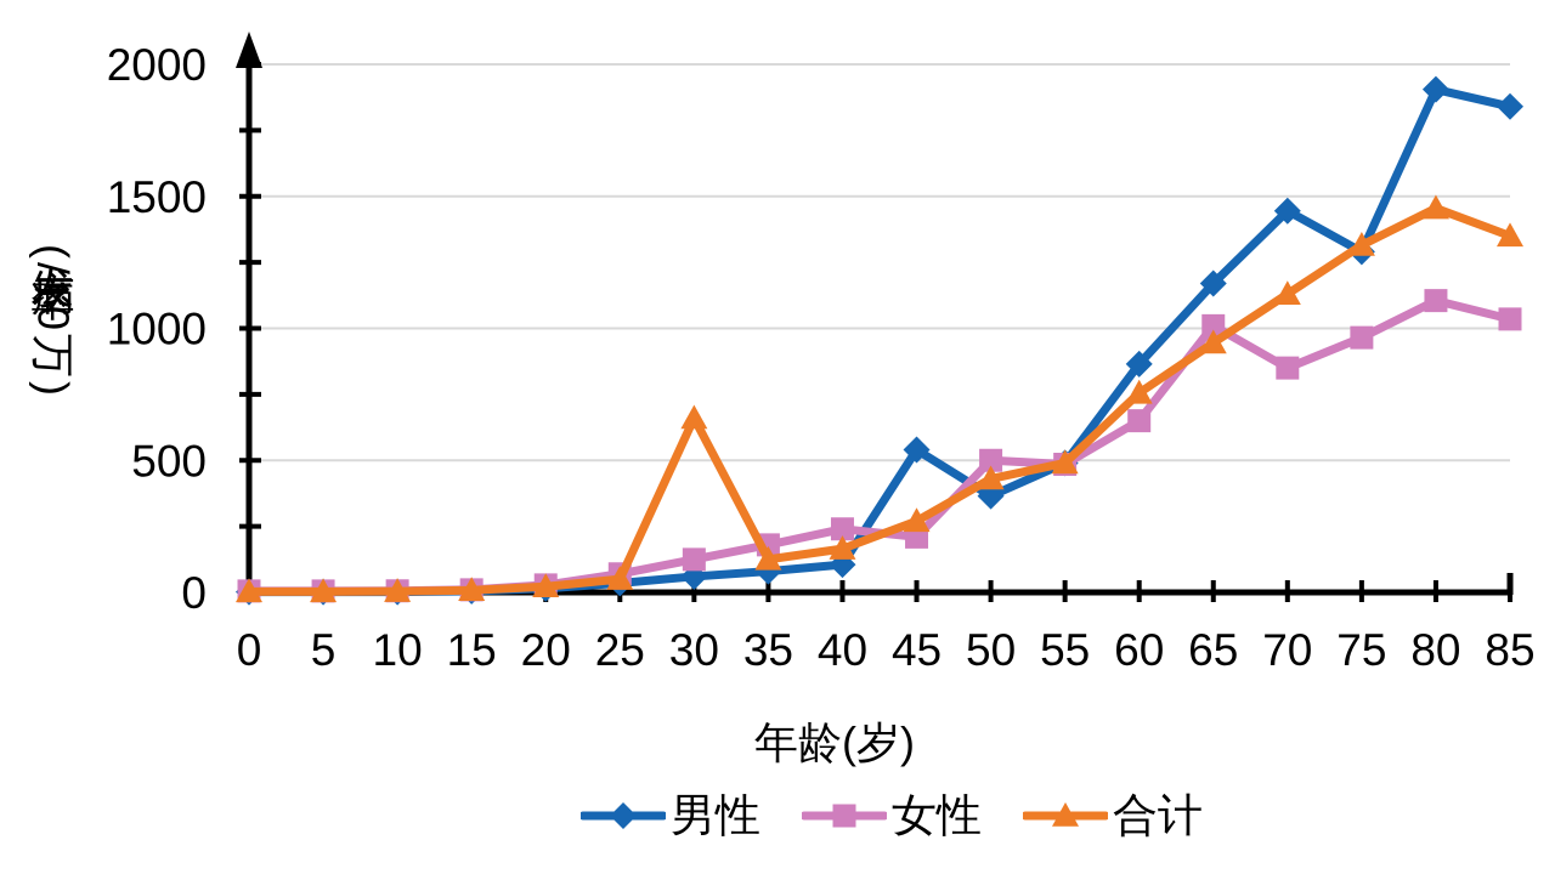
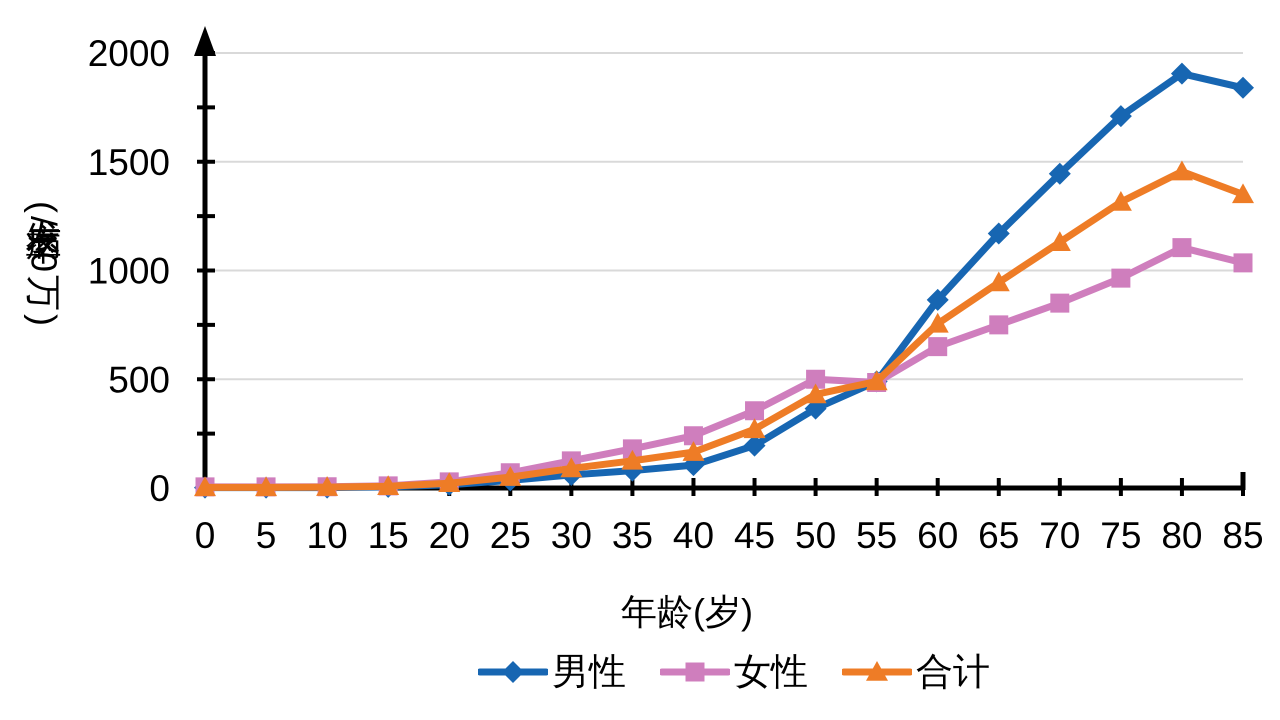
合计/30: 660 -> 90
男性/45: 540 -> 200
女性/45: 210 -> 360
女性/65: 1010 -> 750
男性/75: 1290 -> 1710
